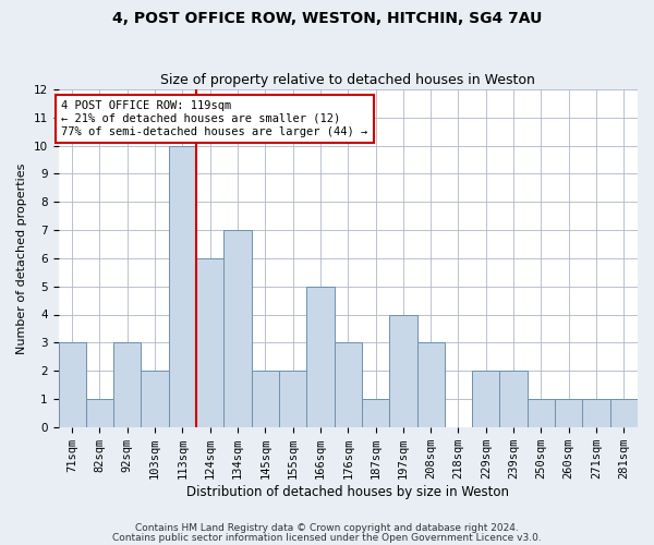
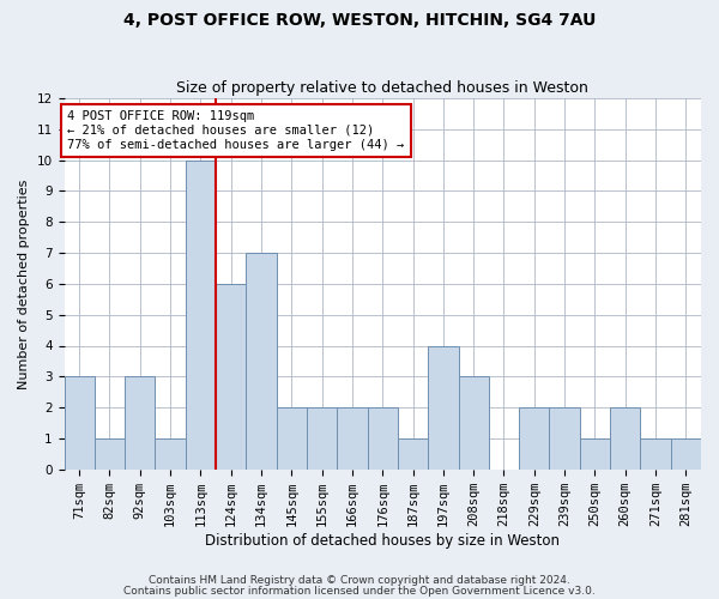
103sqm: 2 -> 1
166sqm: 5 -> 2
176sqm: 3 -> 2
260sqm: 1 -> 2
